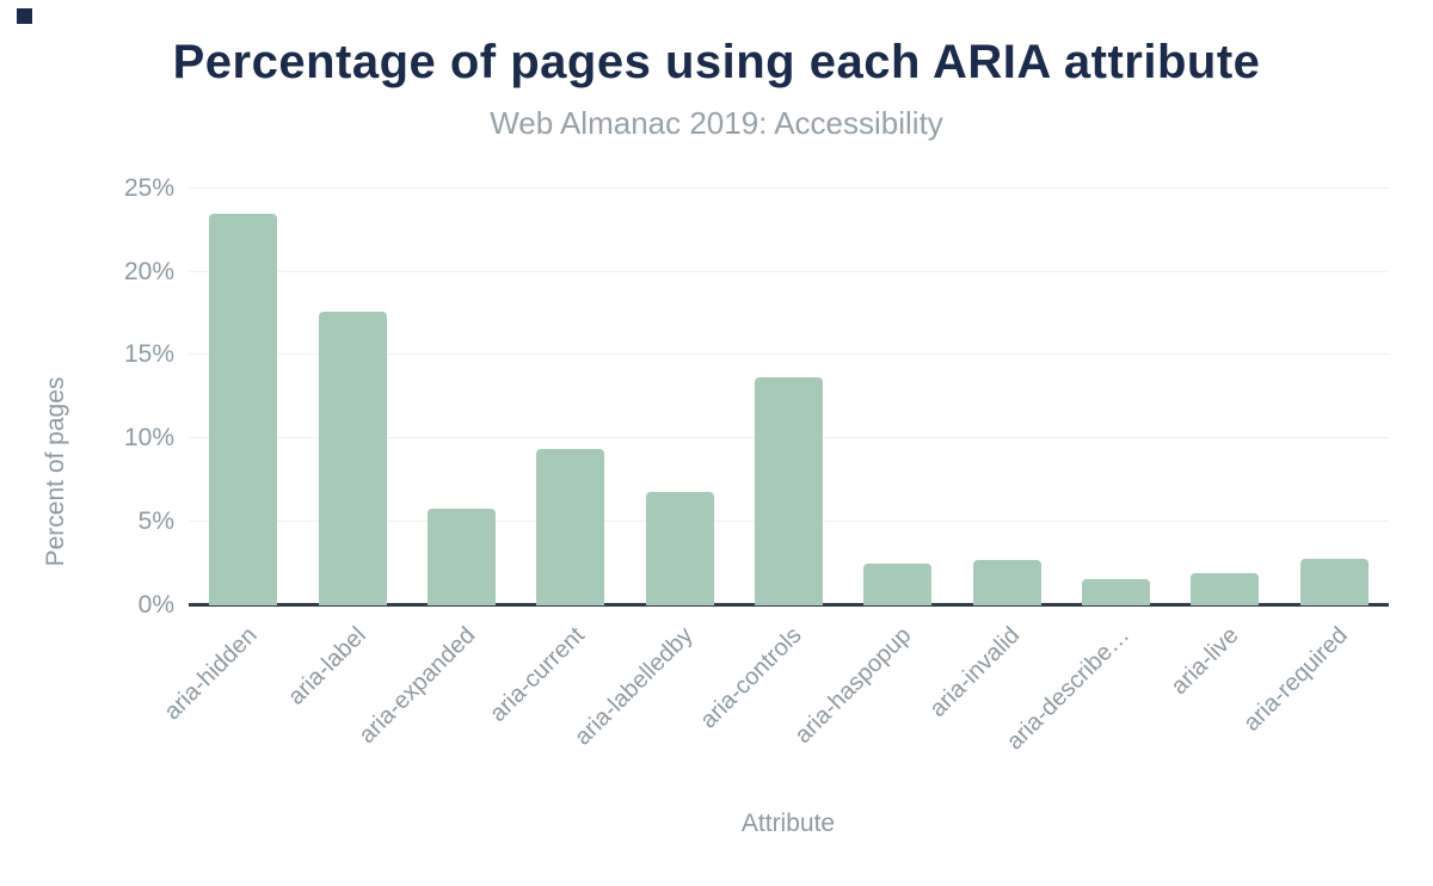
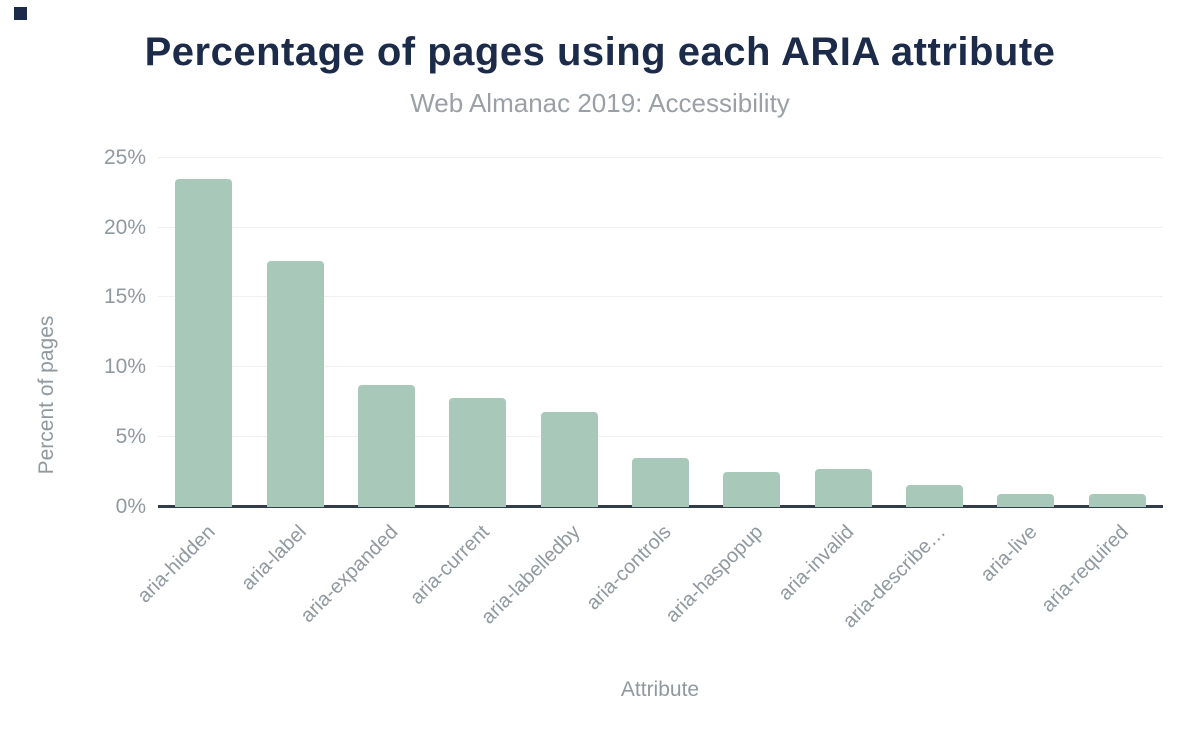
aria-expanded: 5.8% -> 8.7%
aria-current: 9.4% -> 7.8%
aria-controls: 13.7% -> 3.5%
aria-live: 1.9% -> 0.9%
aria-required: 2.8% -> 0.9%
